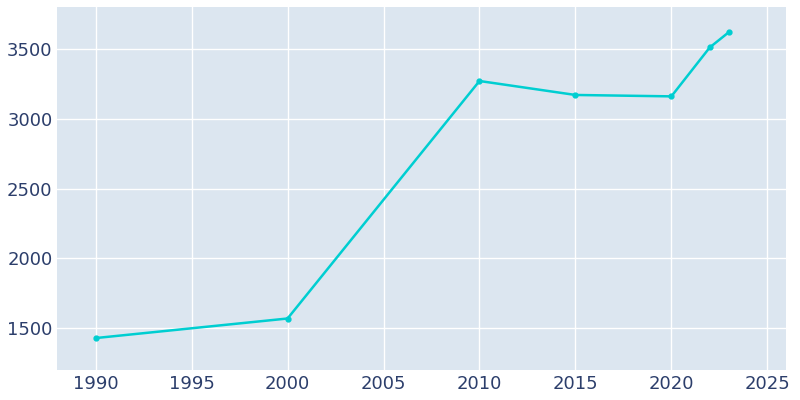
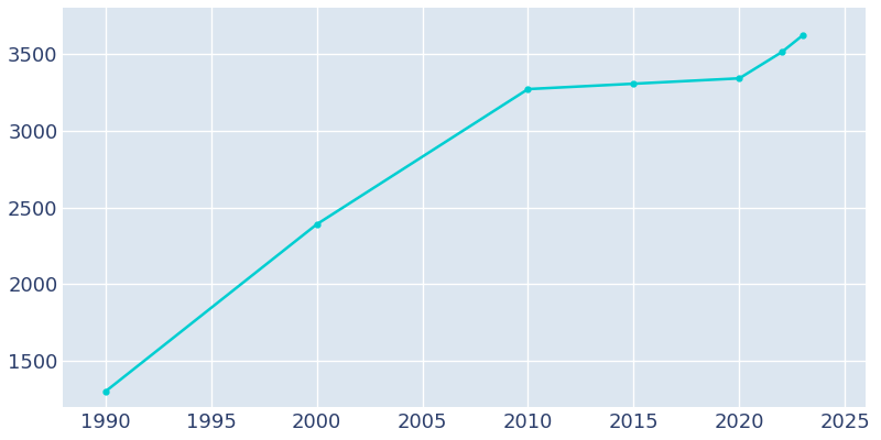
1990: 1430 -> 1300
2000: 1570 -> 2390
2015: 3170 -> 3300
2020: 3160 -> 3340
